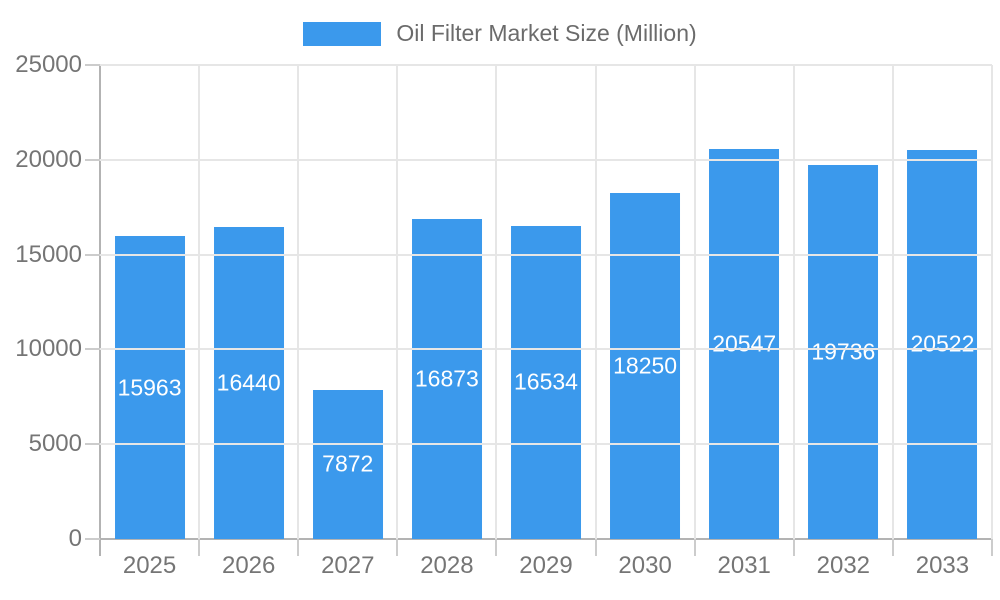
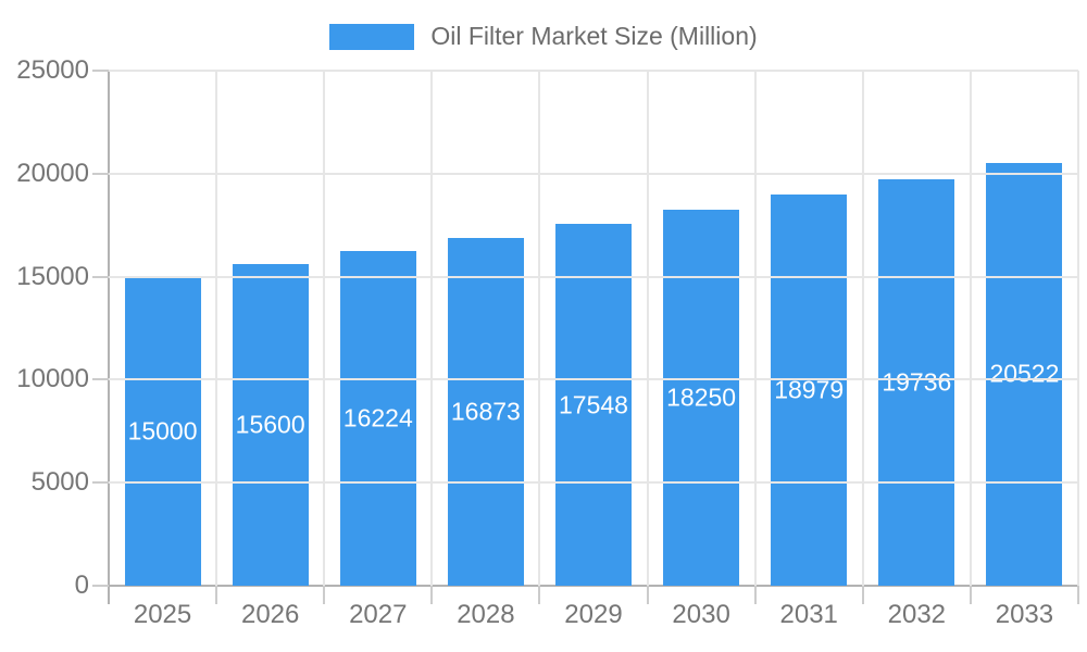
2025: 15963 -> 15000
2026: 16440 -> 15600
2027: 7872 -> 16224
2029: 16534 -> 17548
2031: 20547 -> 18979
